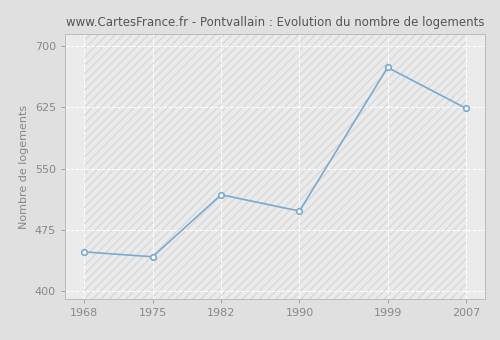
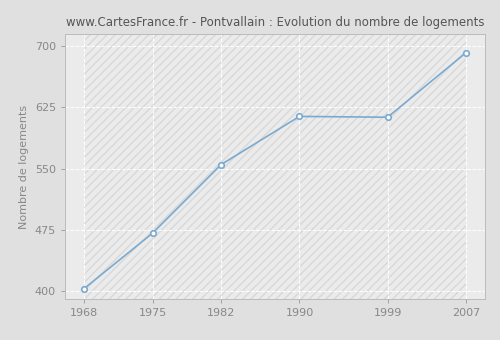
1968: 448 -> 403
1975: 442 -> 471
1982: 518 -> 555
1990: 498 -> 614
1999: 674 -> 613
2007: 624 -> 692
